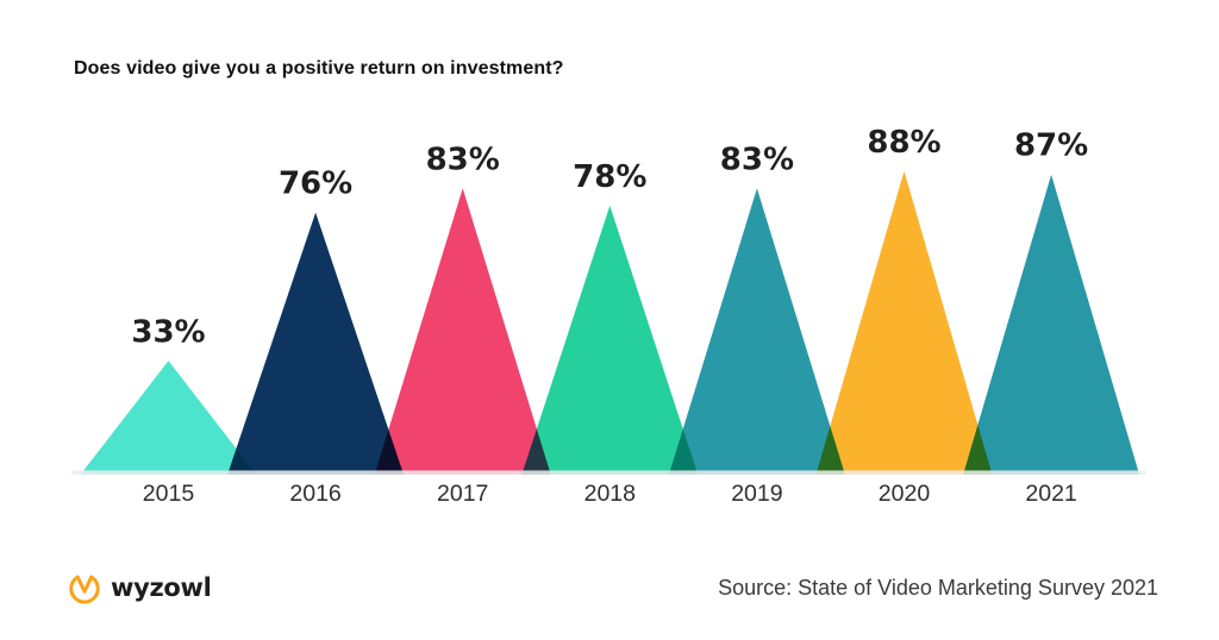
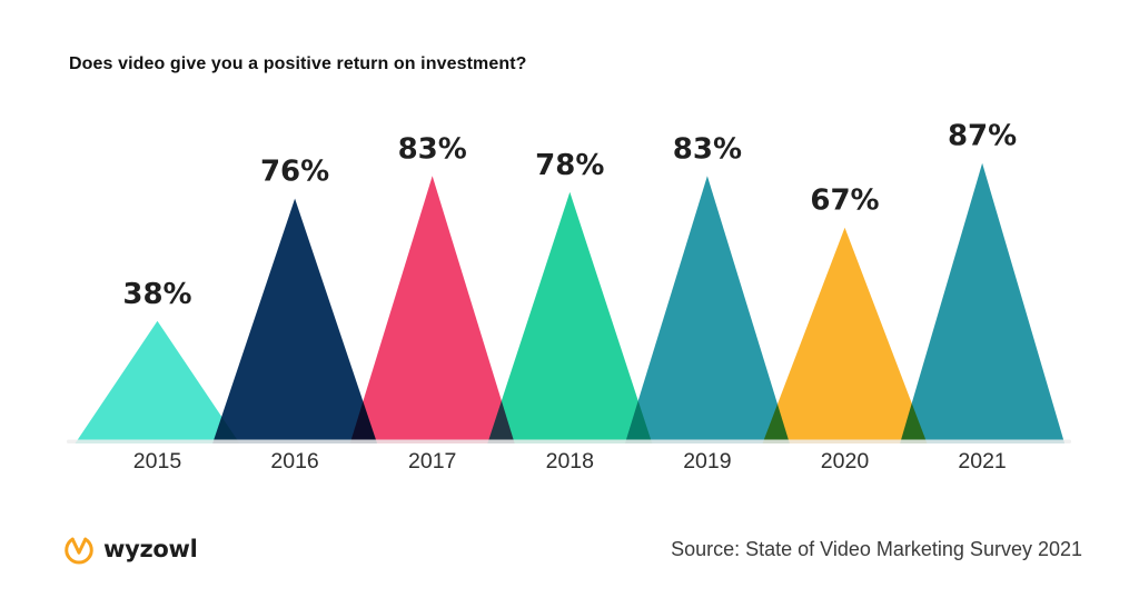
2015: 33% -> 38%
2020: 88% -> 67%
